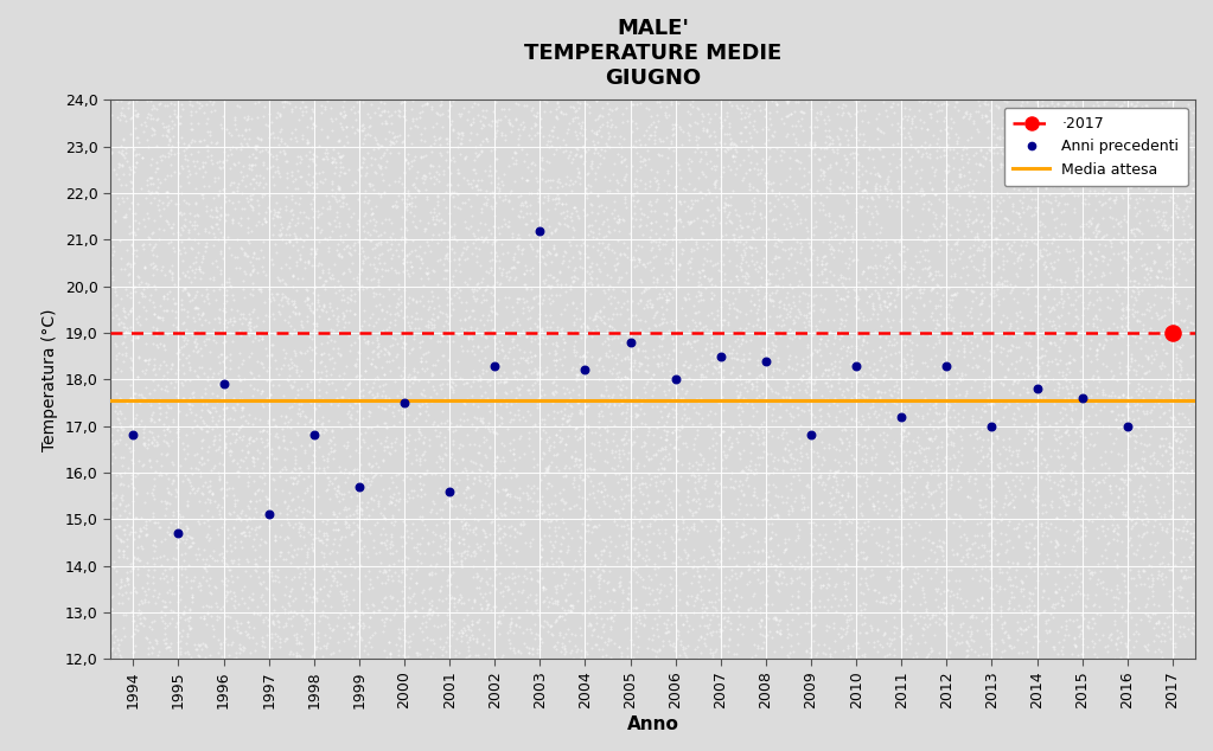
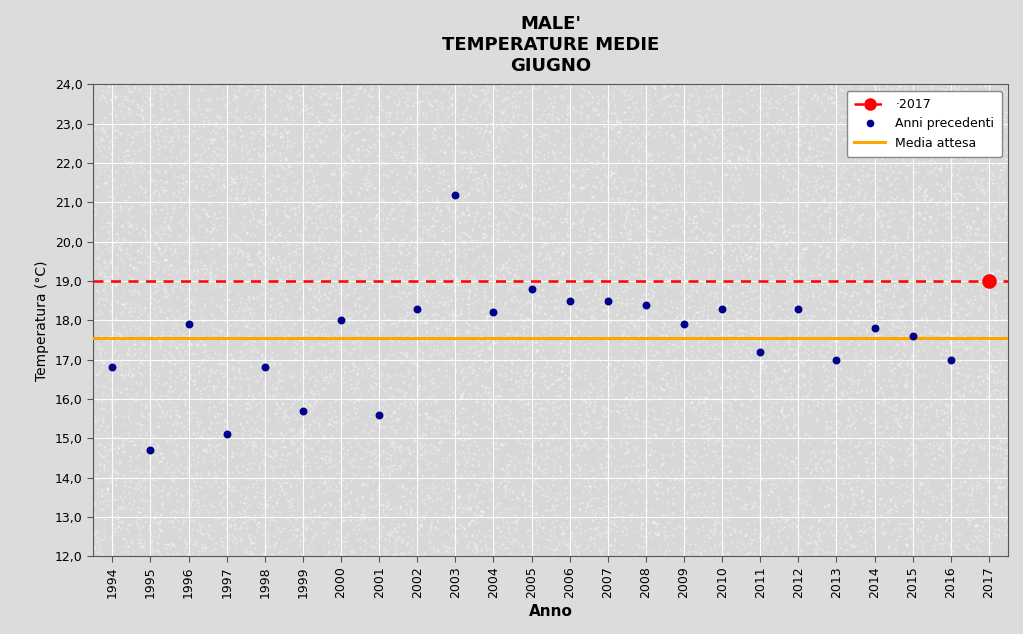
Anni precedenti/2000: 17,5 -> 18,0
Anni precedenti/2006: 18,0 -> 18,5
Anni precedenti/2009: 16,8 -> 17,9
